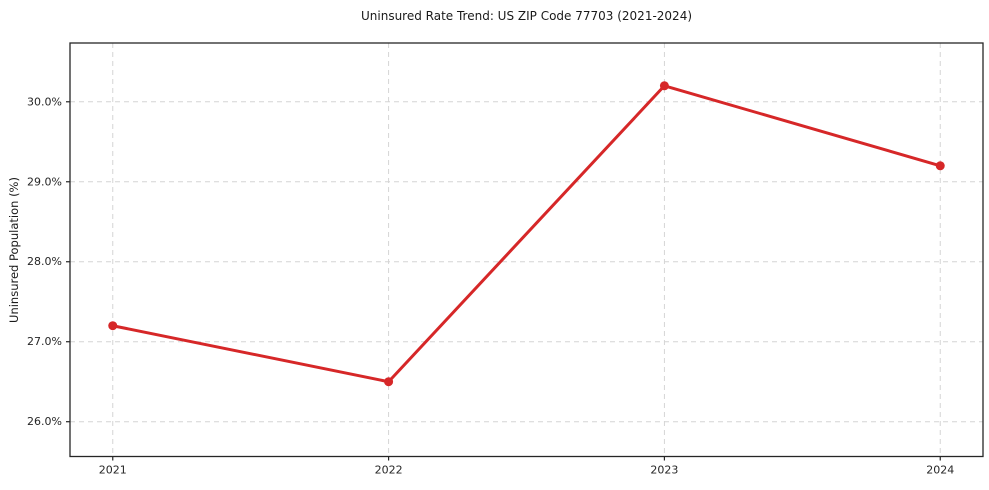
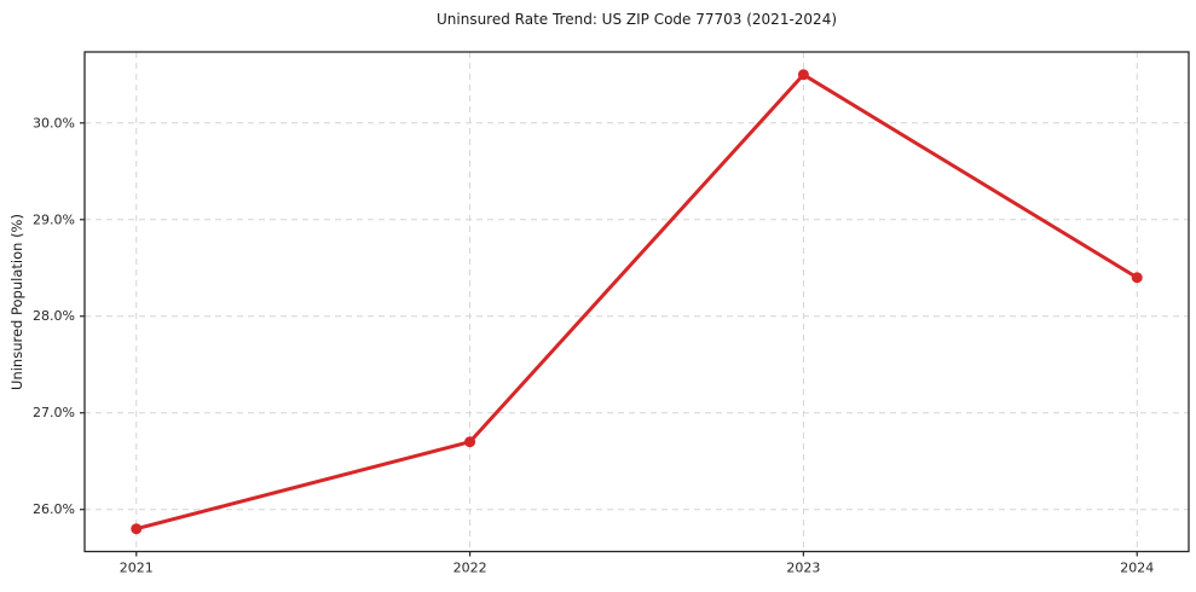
2021: 27.2% -> 25.8%
2022: 26.5% -> 26.7%
2023: 30.2% -> 30.5%
2024: 29.2% -> 28.4%
